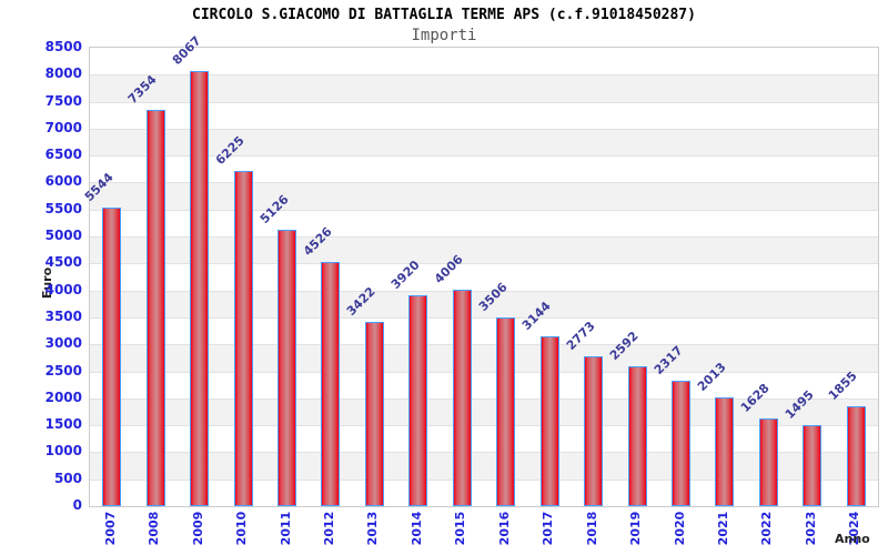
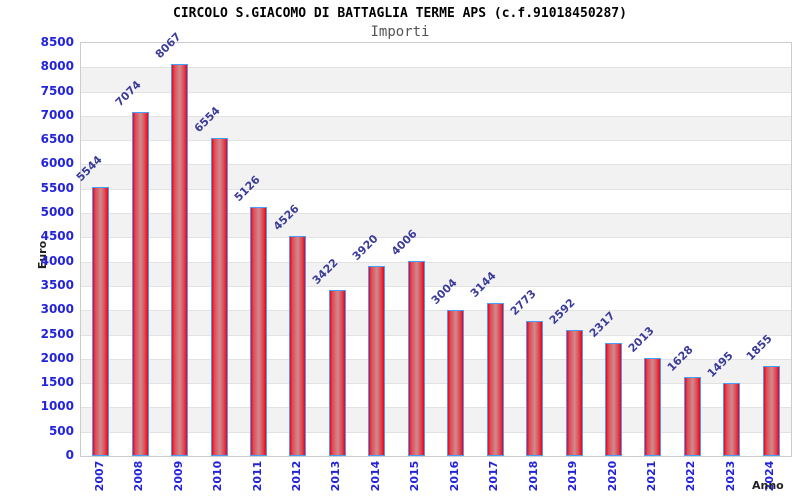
2008: 7354 -> 7074
2010: 6225 -> 6554
2016: 3506 -> 3004
